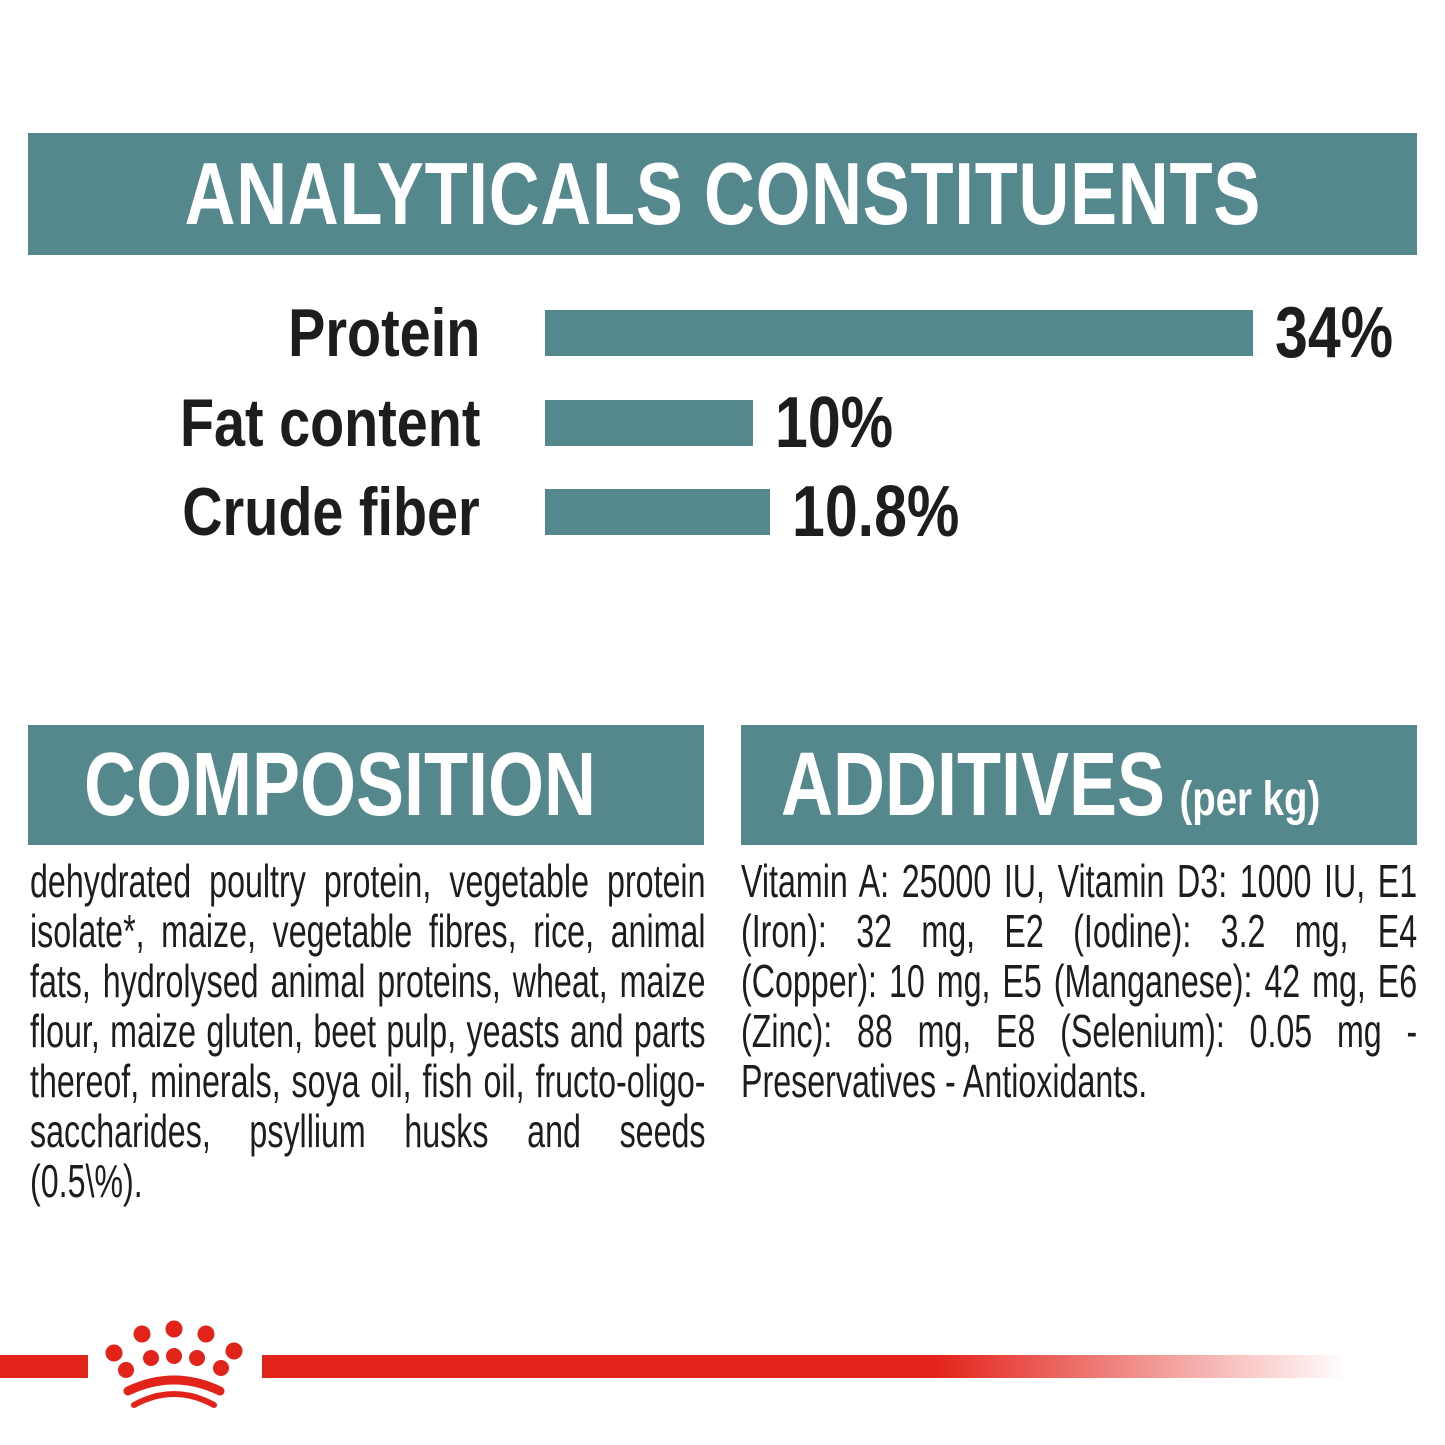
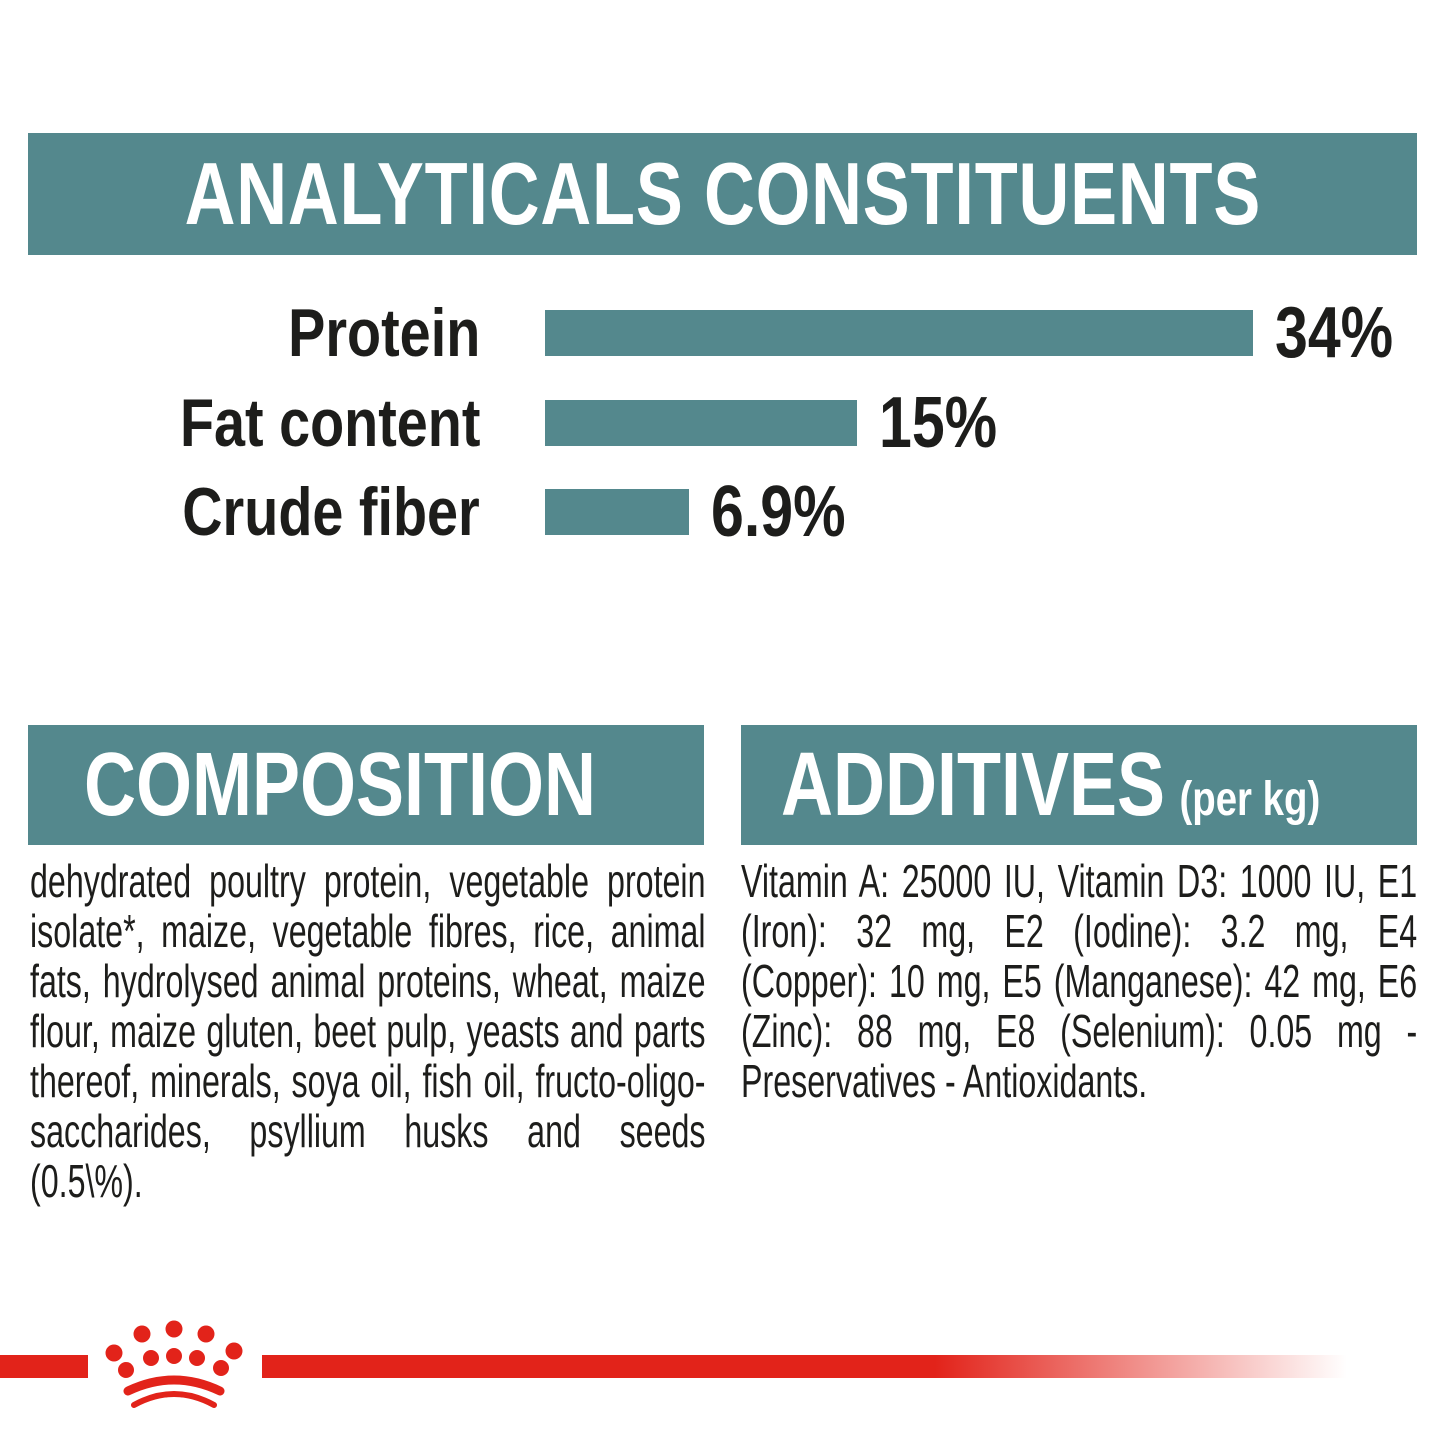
Fat content: 10% -> 15%
Crude fiber: 10.8% -> 6.9%
